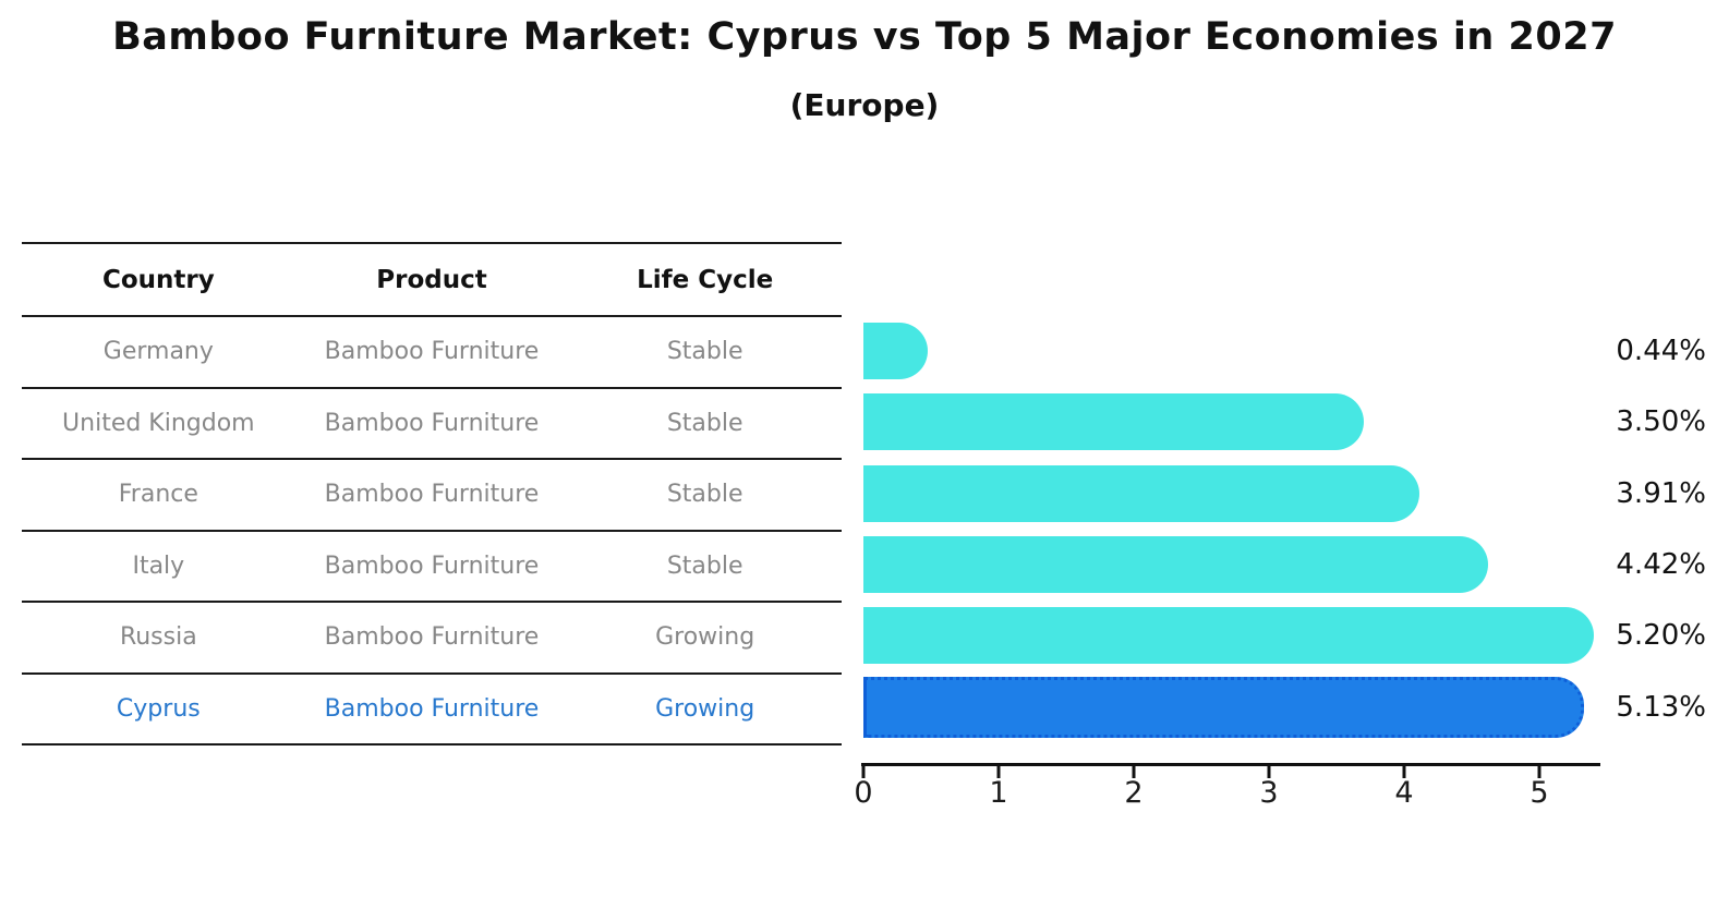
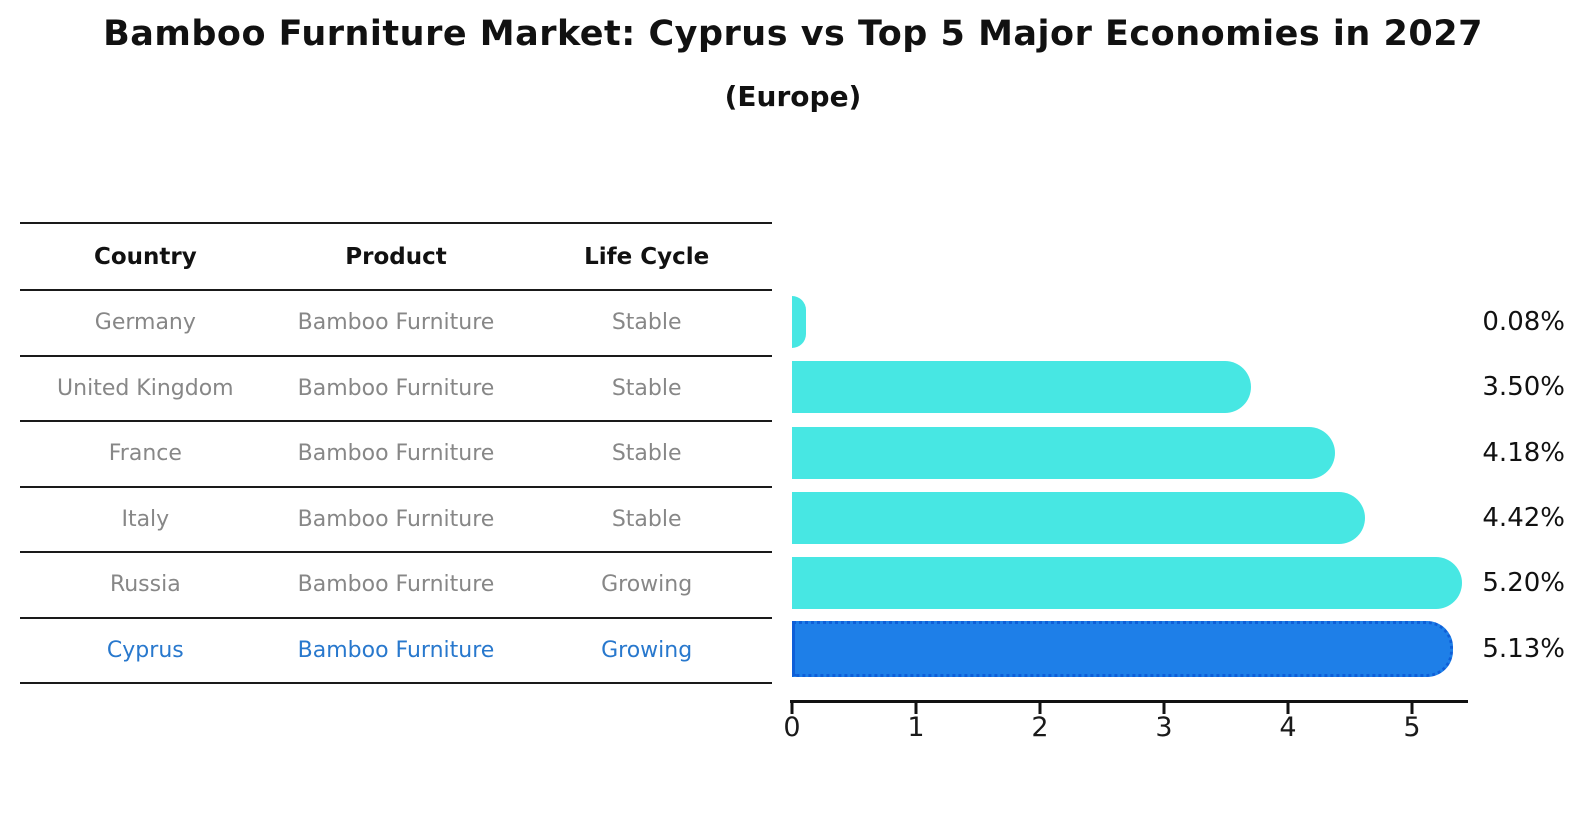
Germany: 0.44% -> 0.08%
France: 3.91% -> 4.18%
